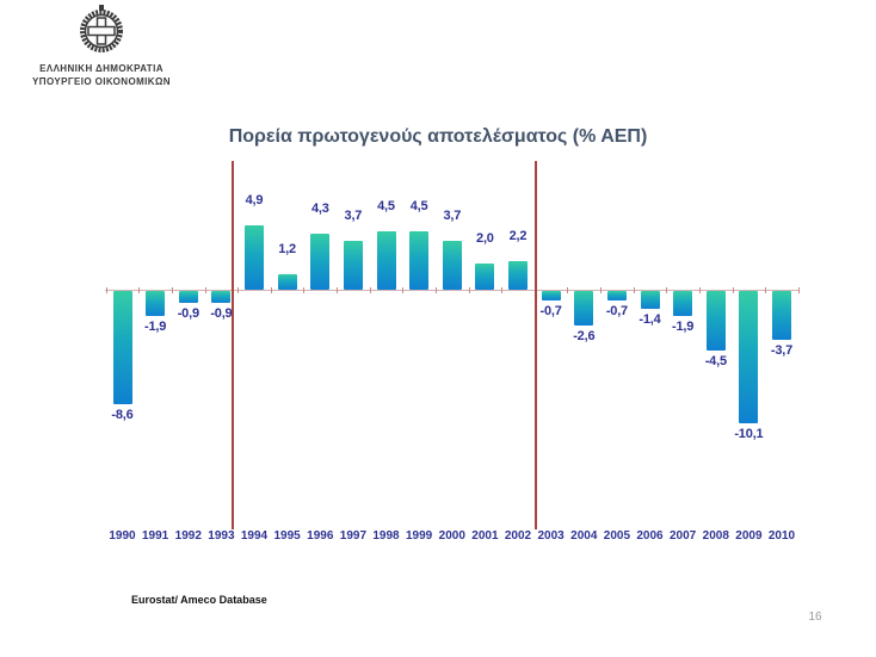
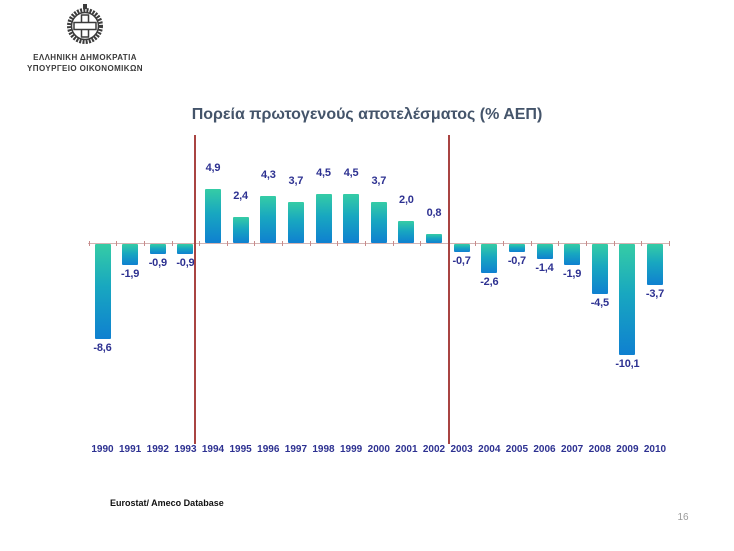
1995: 1,2 -> 2,4
2002: 2,2 -> 0,8
